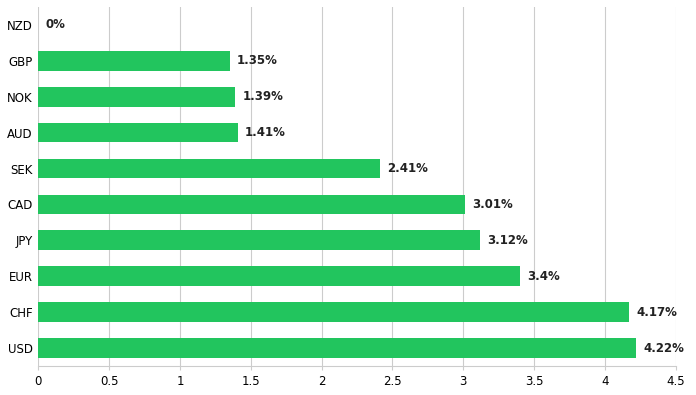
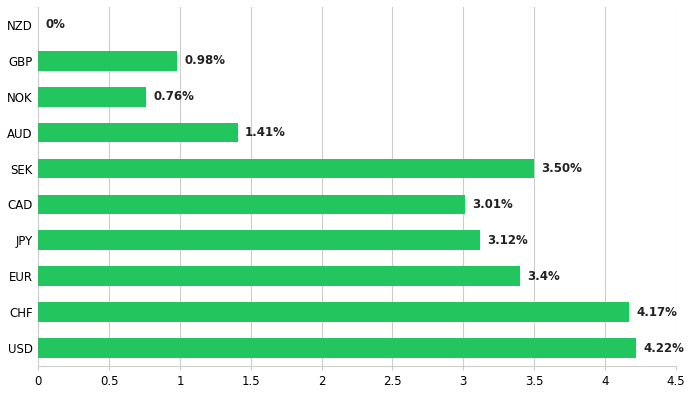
GBP: 1.35% -> 0.98%
NOK: 1.39% -> 0.76%
SEK: 2.41% -> 3.50%
